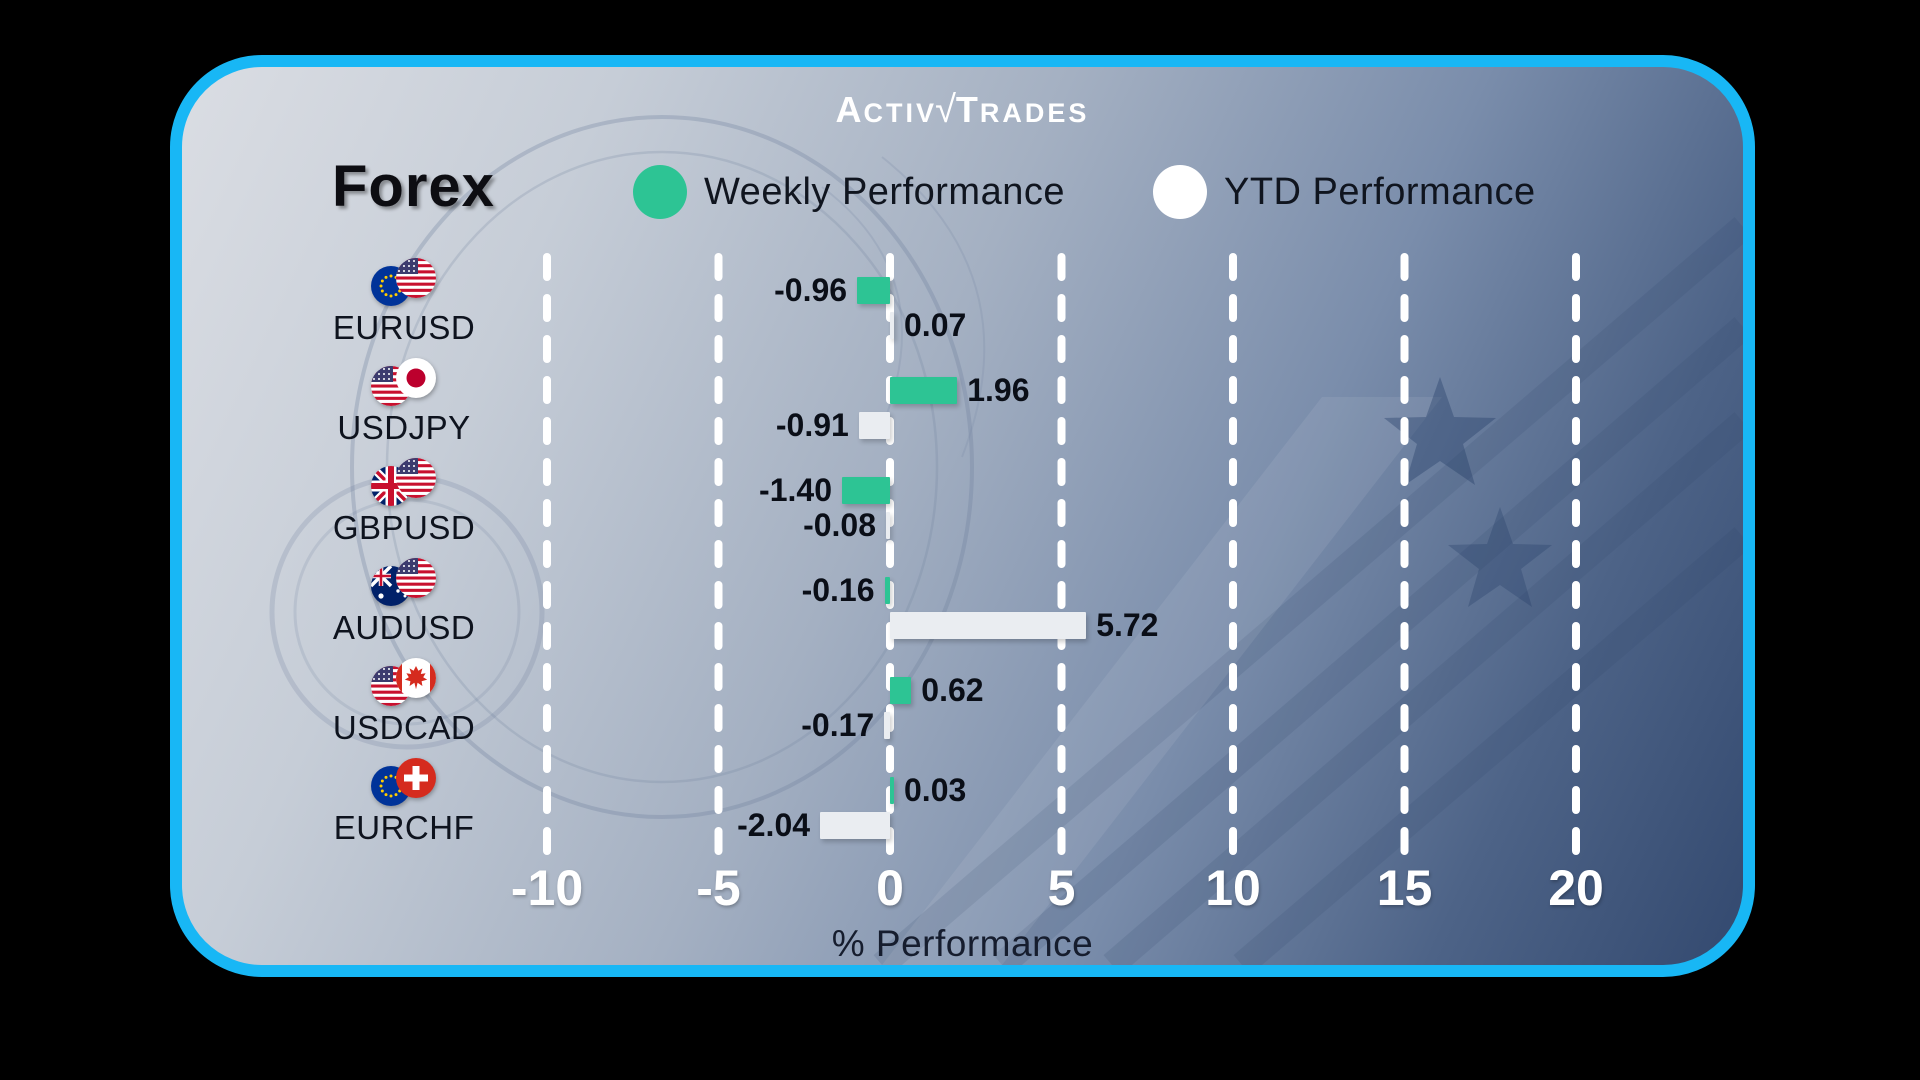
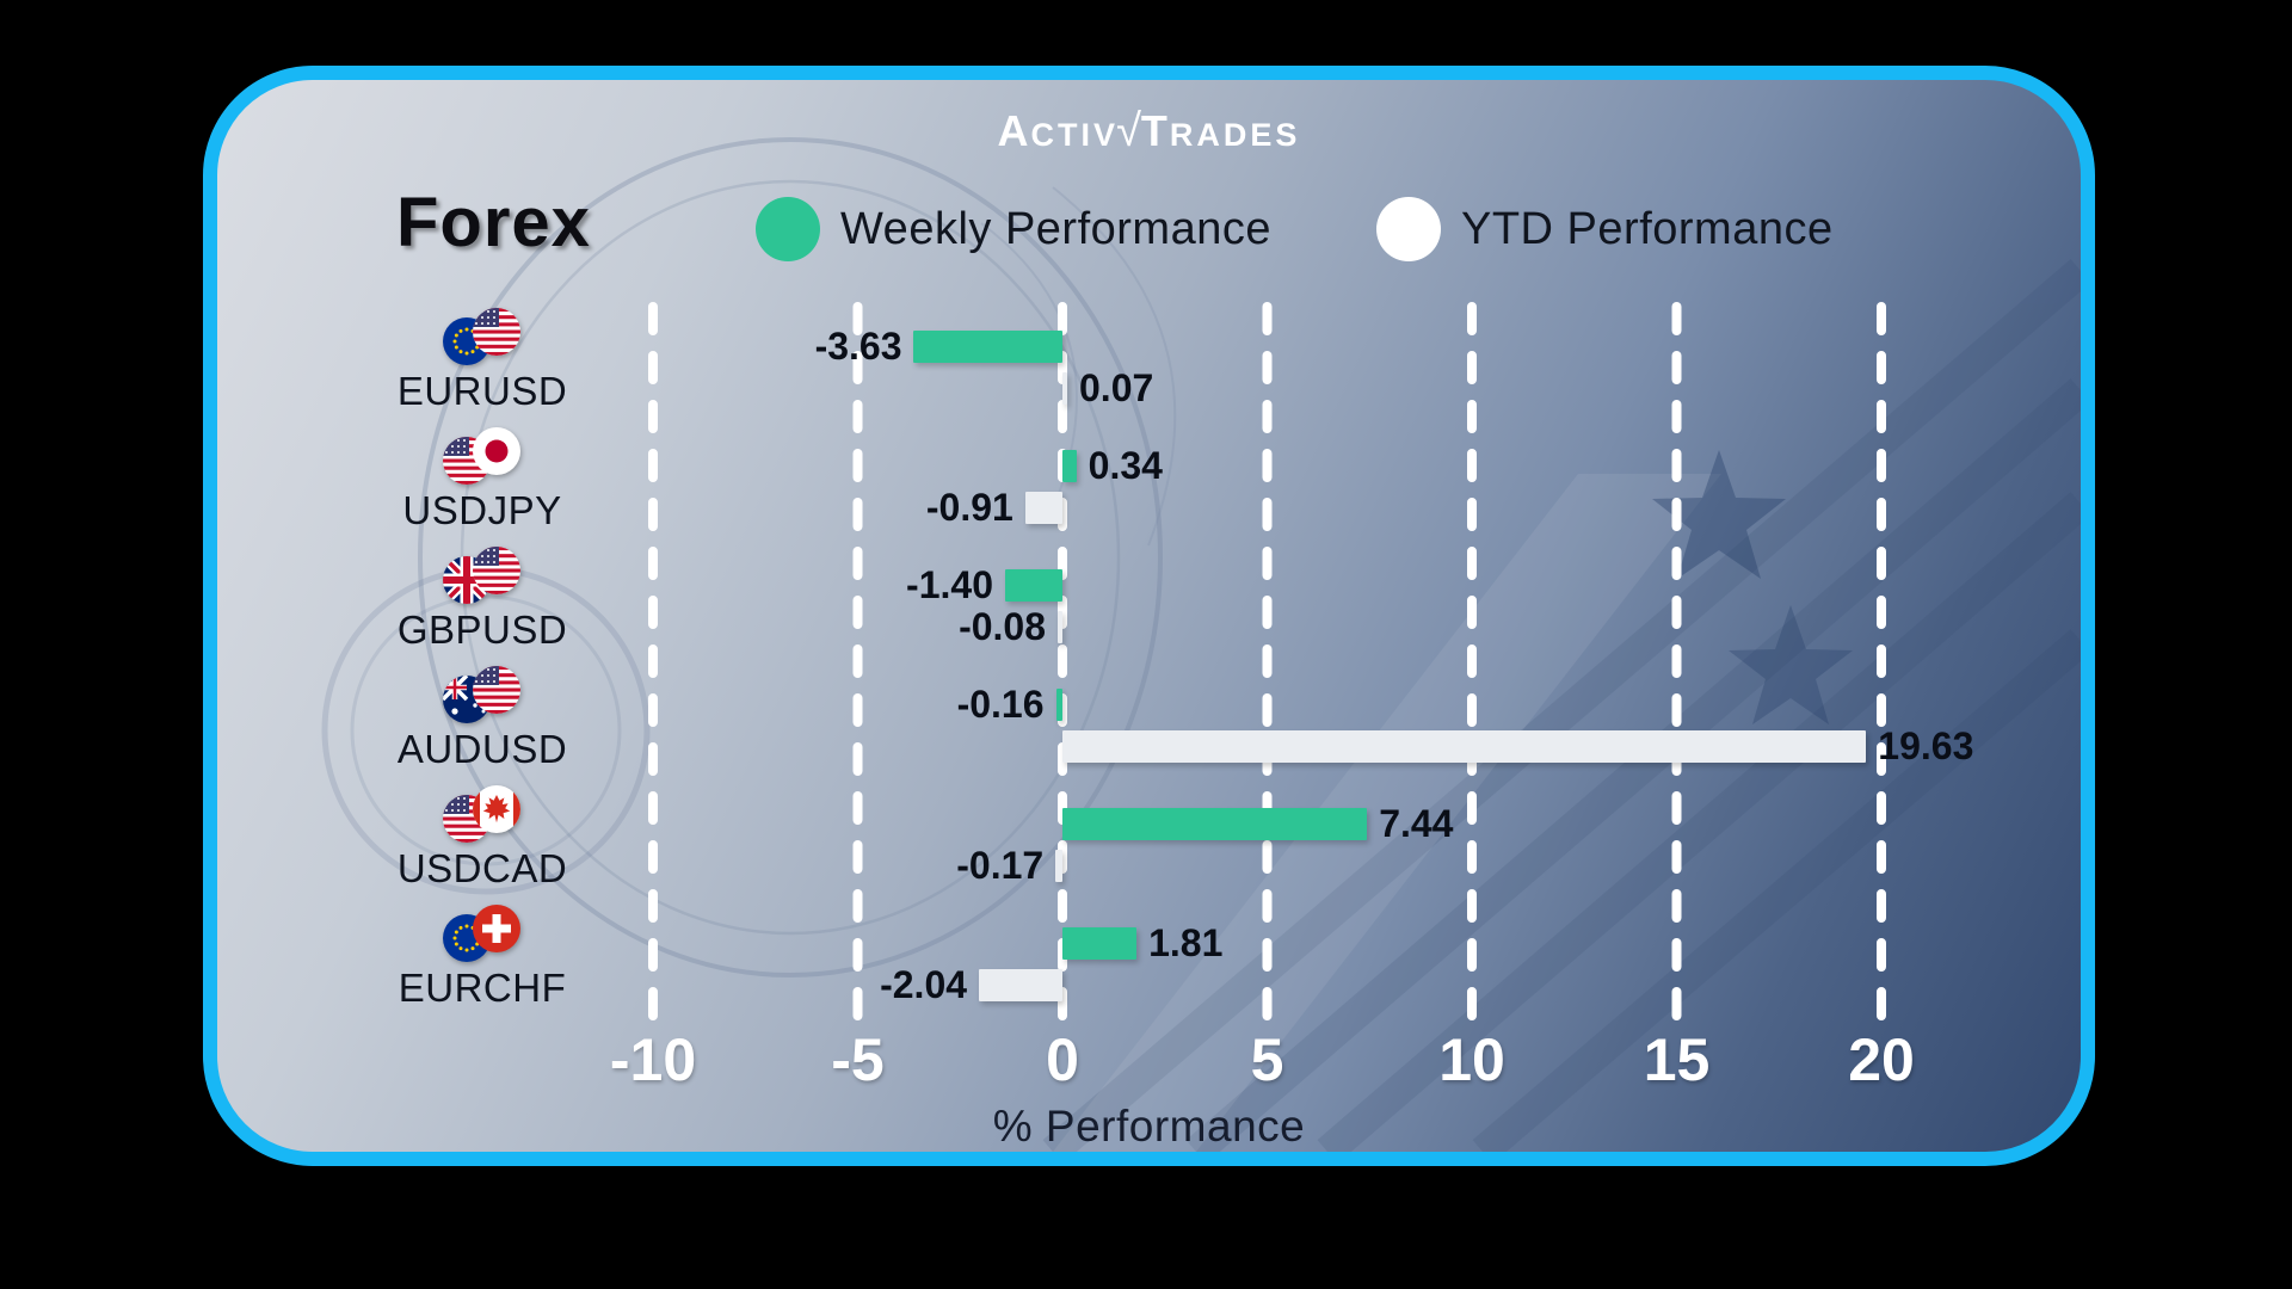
Weekly Performance/EURUSD: -0.96 -> -3.63
Weekly Performance/USDJPY: 1.96 -> 0.34
YTD Performance/AUDUSD: 5.72 -> 19.63
Weekly Performance/USDCAD: 0.62 -> 7.44
Weekly Performance/EURCHF: 0.03 -> 1.81
